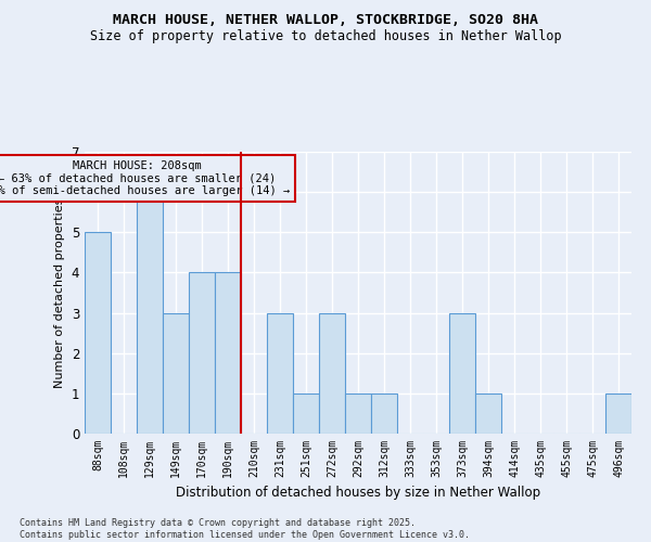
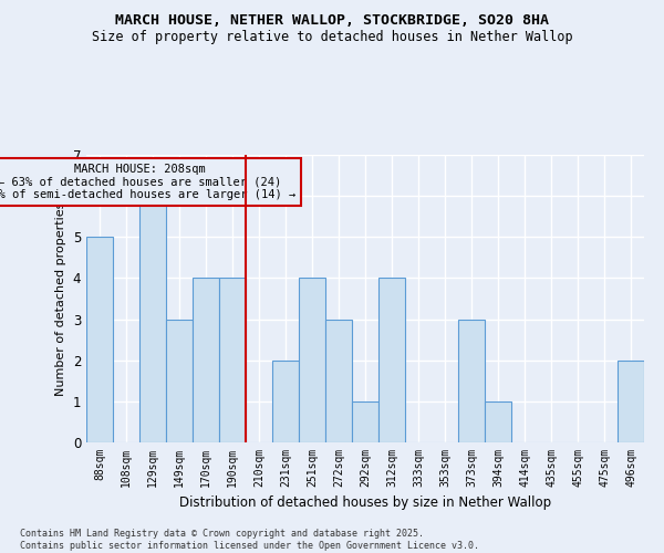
231sqm: 3 -> 2
251sqm: 1 -> 4
312sqm: 1 -> 4
496sqm: 1 -> 2
